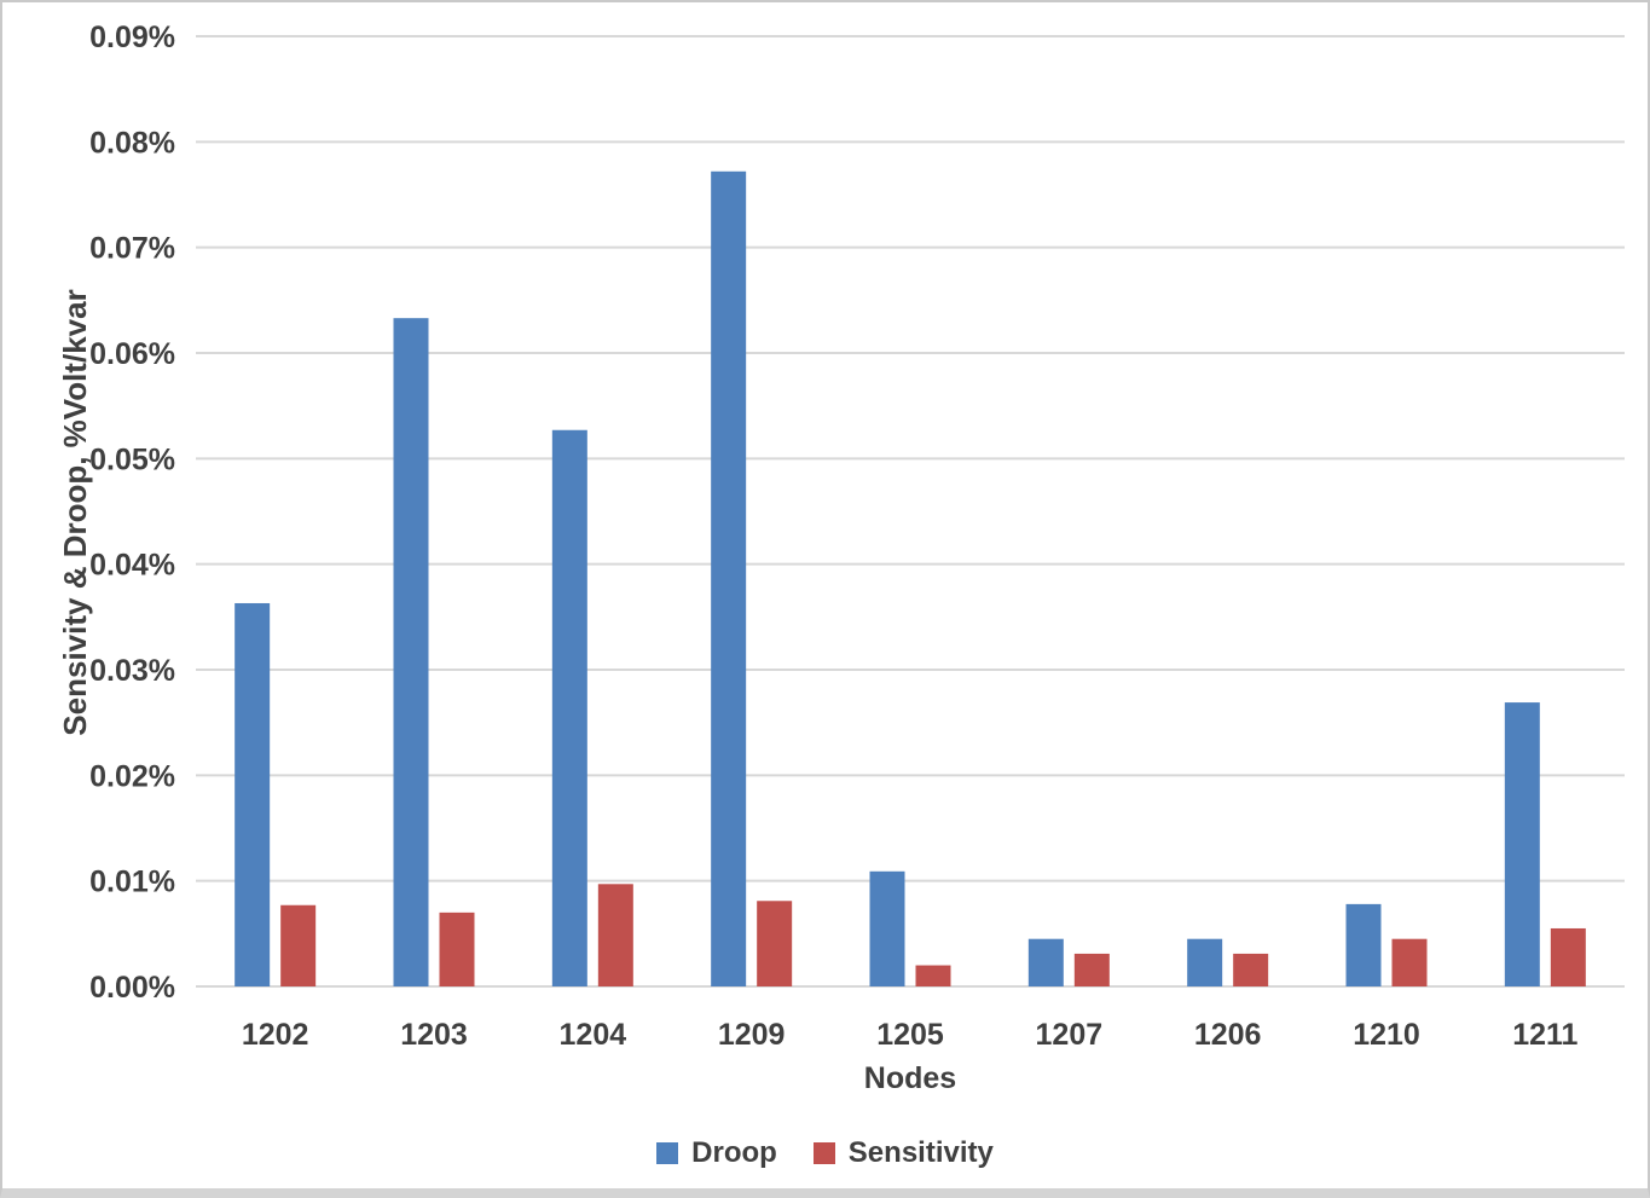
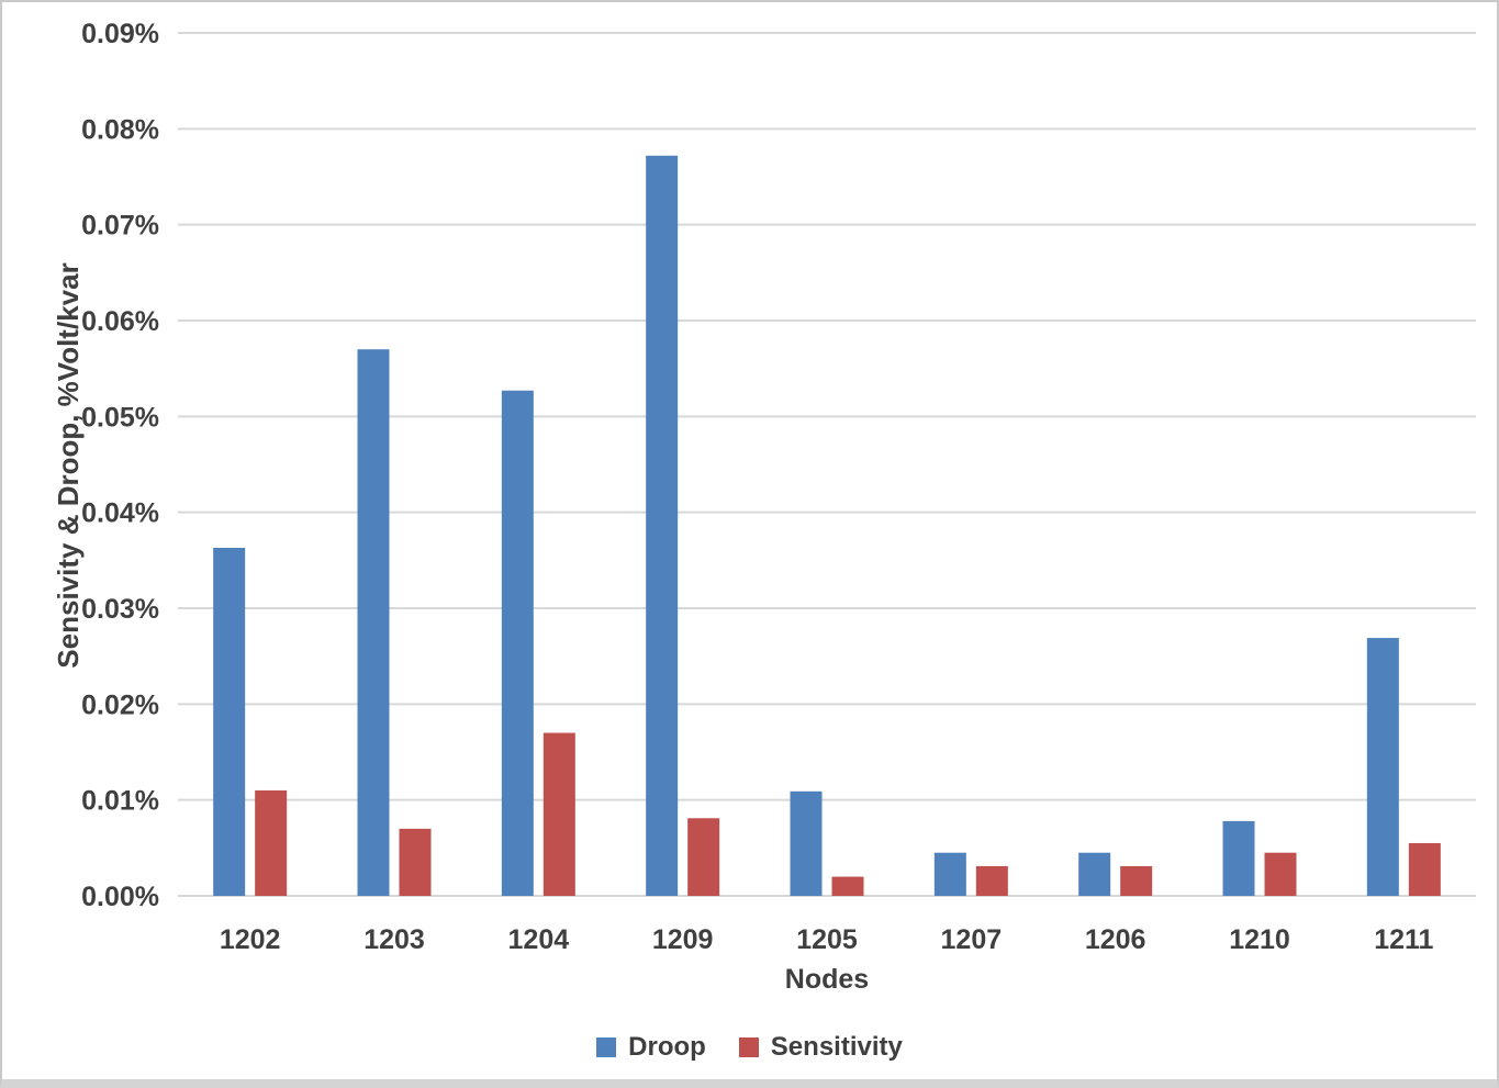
Sensitivity/1202: 0.008% -> 0.011%
Droop/1203: 0.063% -> 0.057%
Sensitivity/1204: 0.010% -> 0.017%
